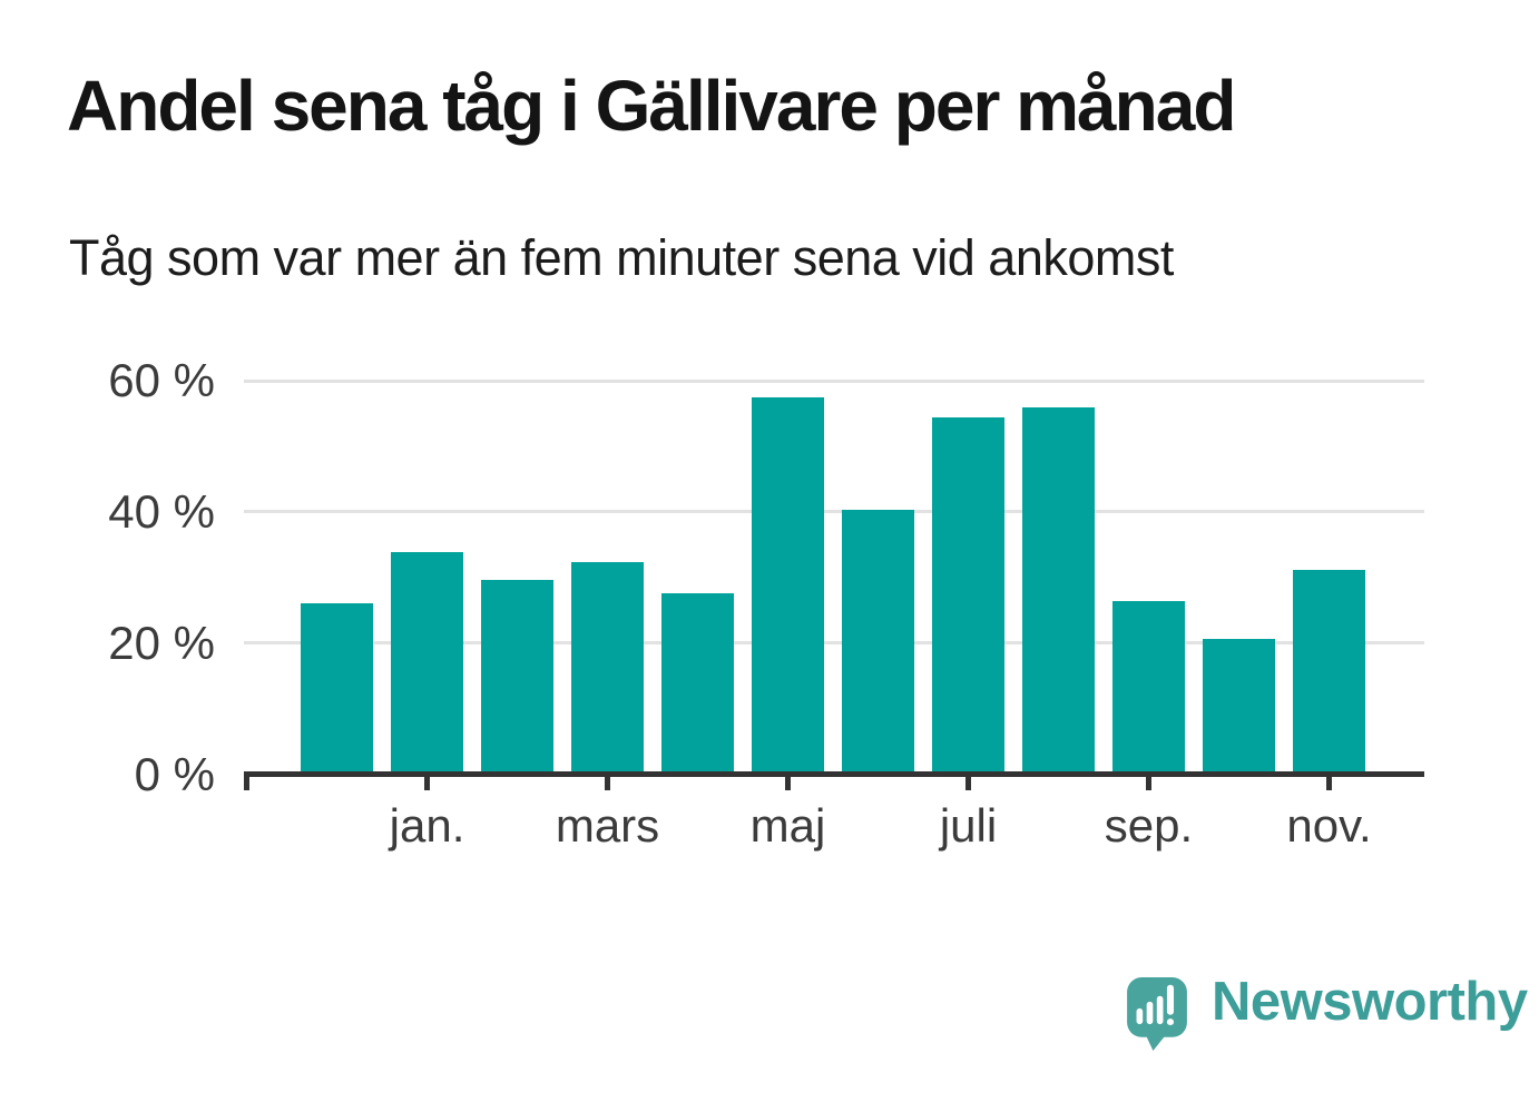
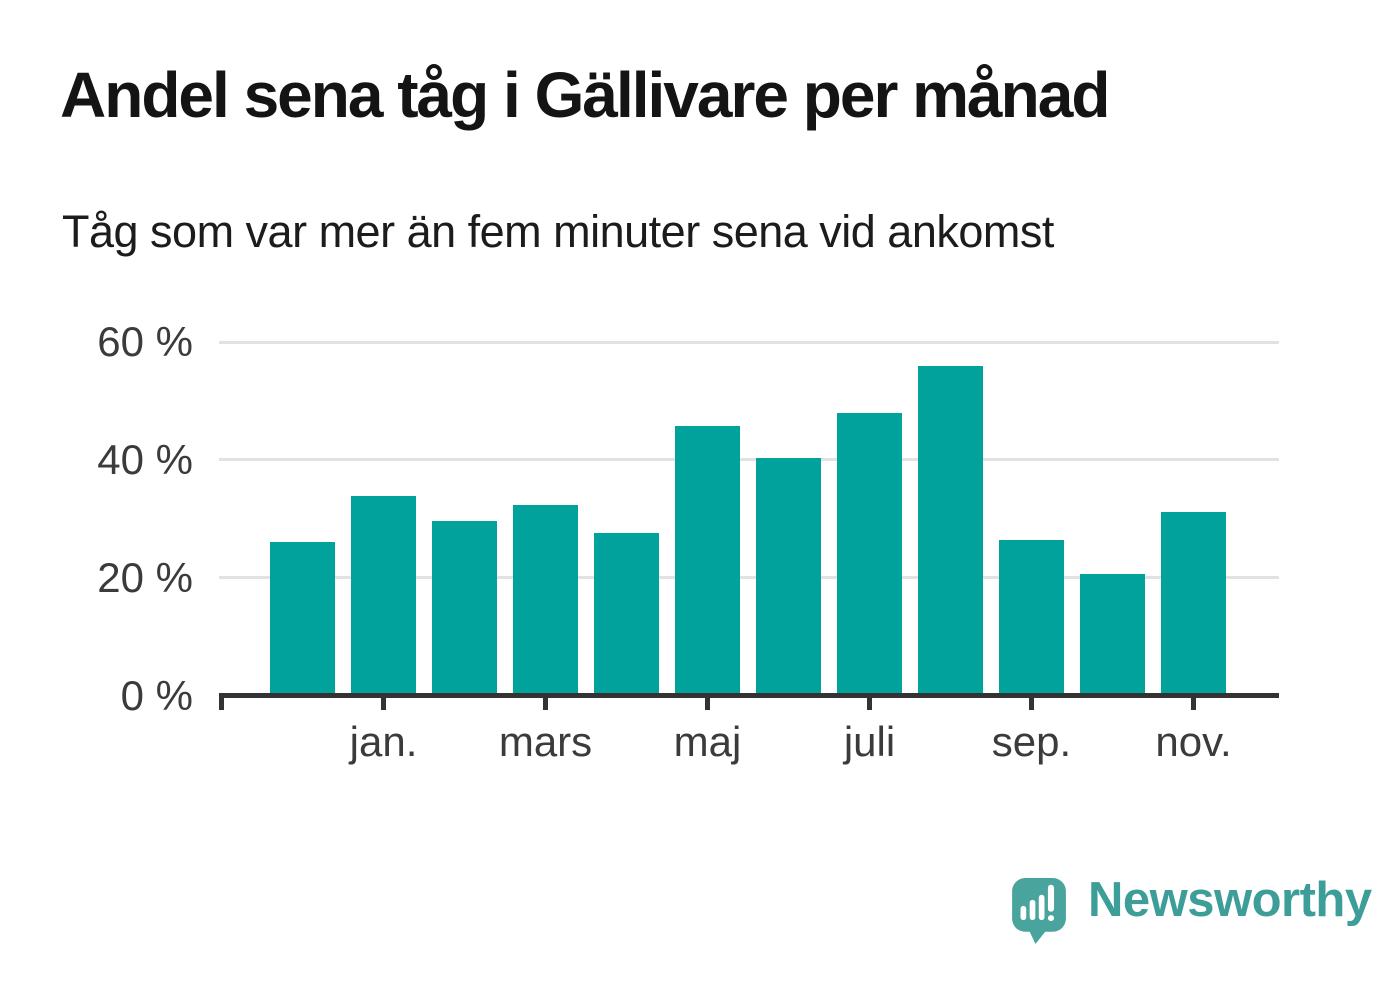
maj: 57% -> 45%
juli: 54% -> 48%
